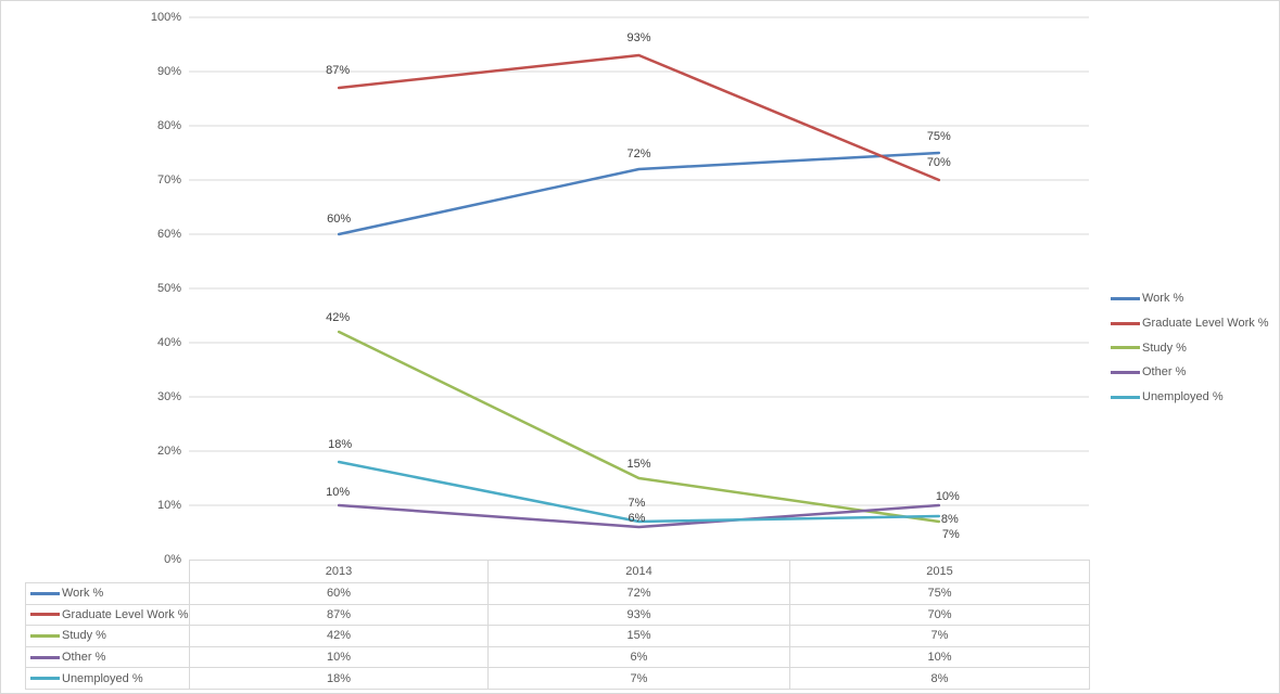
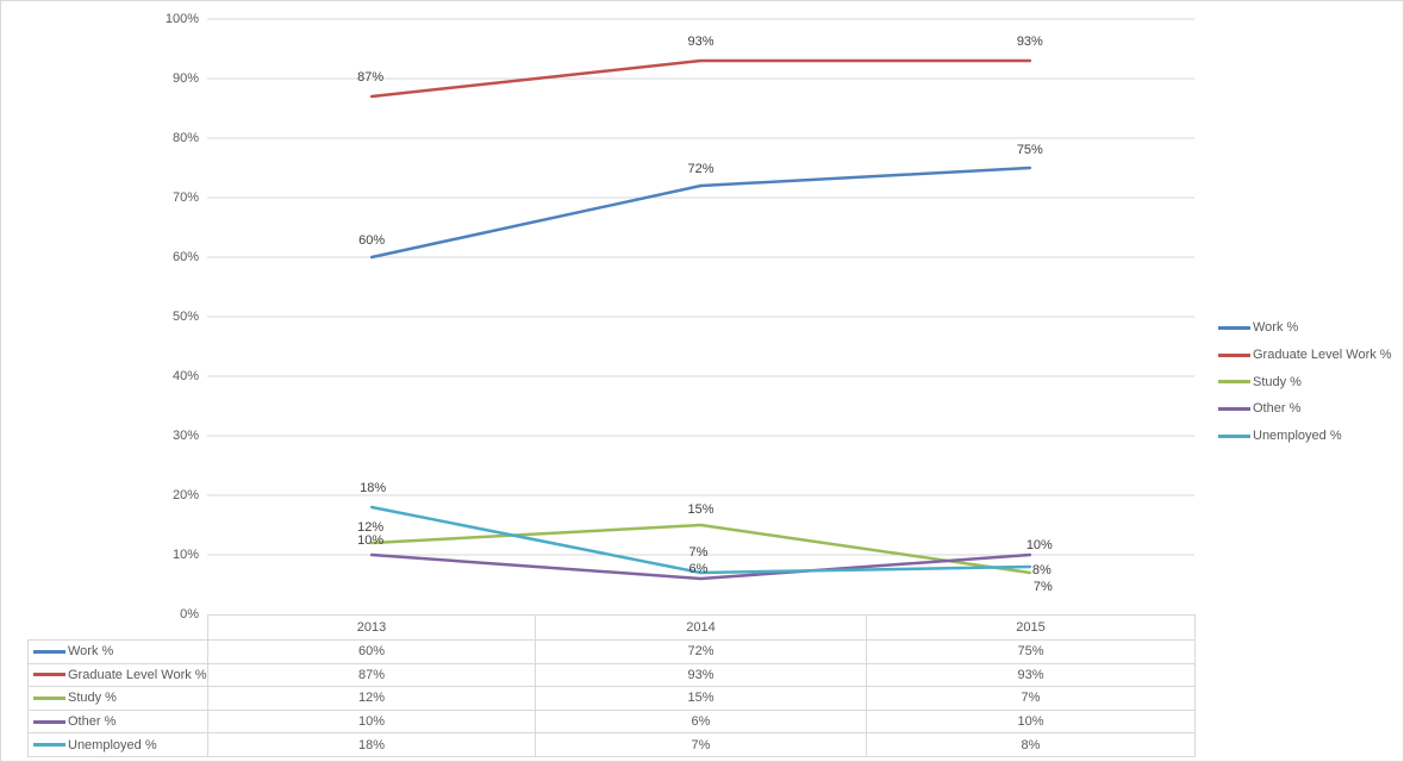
Study %/2013: 42% -> 12%
Graduate Level Work %/2015: 70% -> 93%
